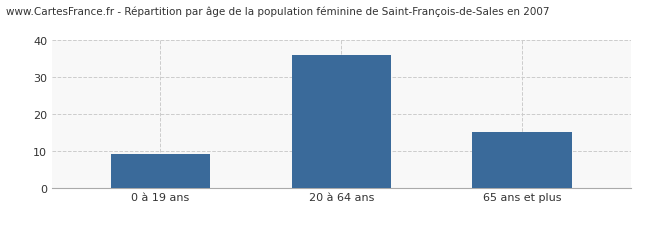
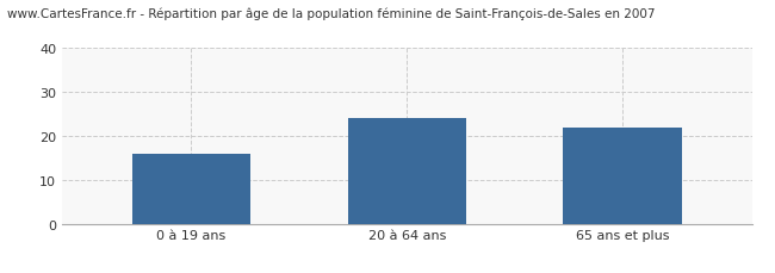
0 à 19 ans: 9 -> 16
20 à 64 ans: 36 -> 24
65 ans et plus: 15 -> 22
